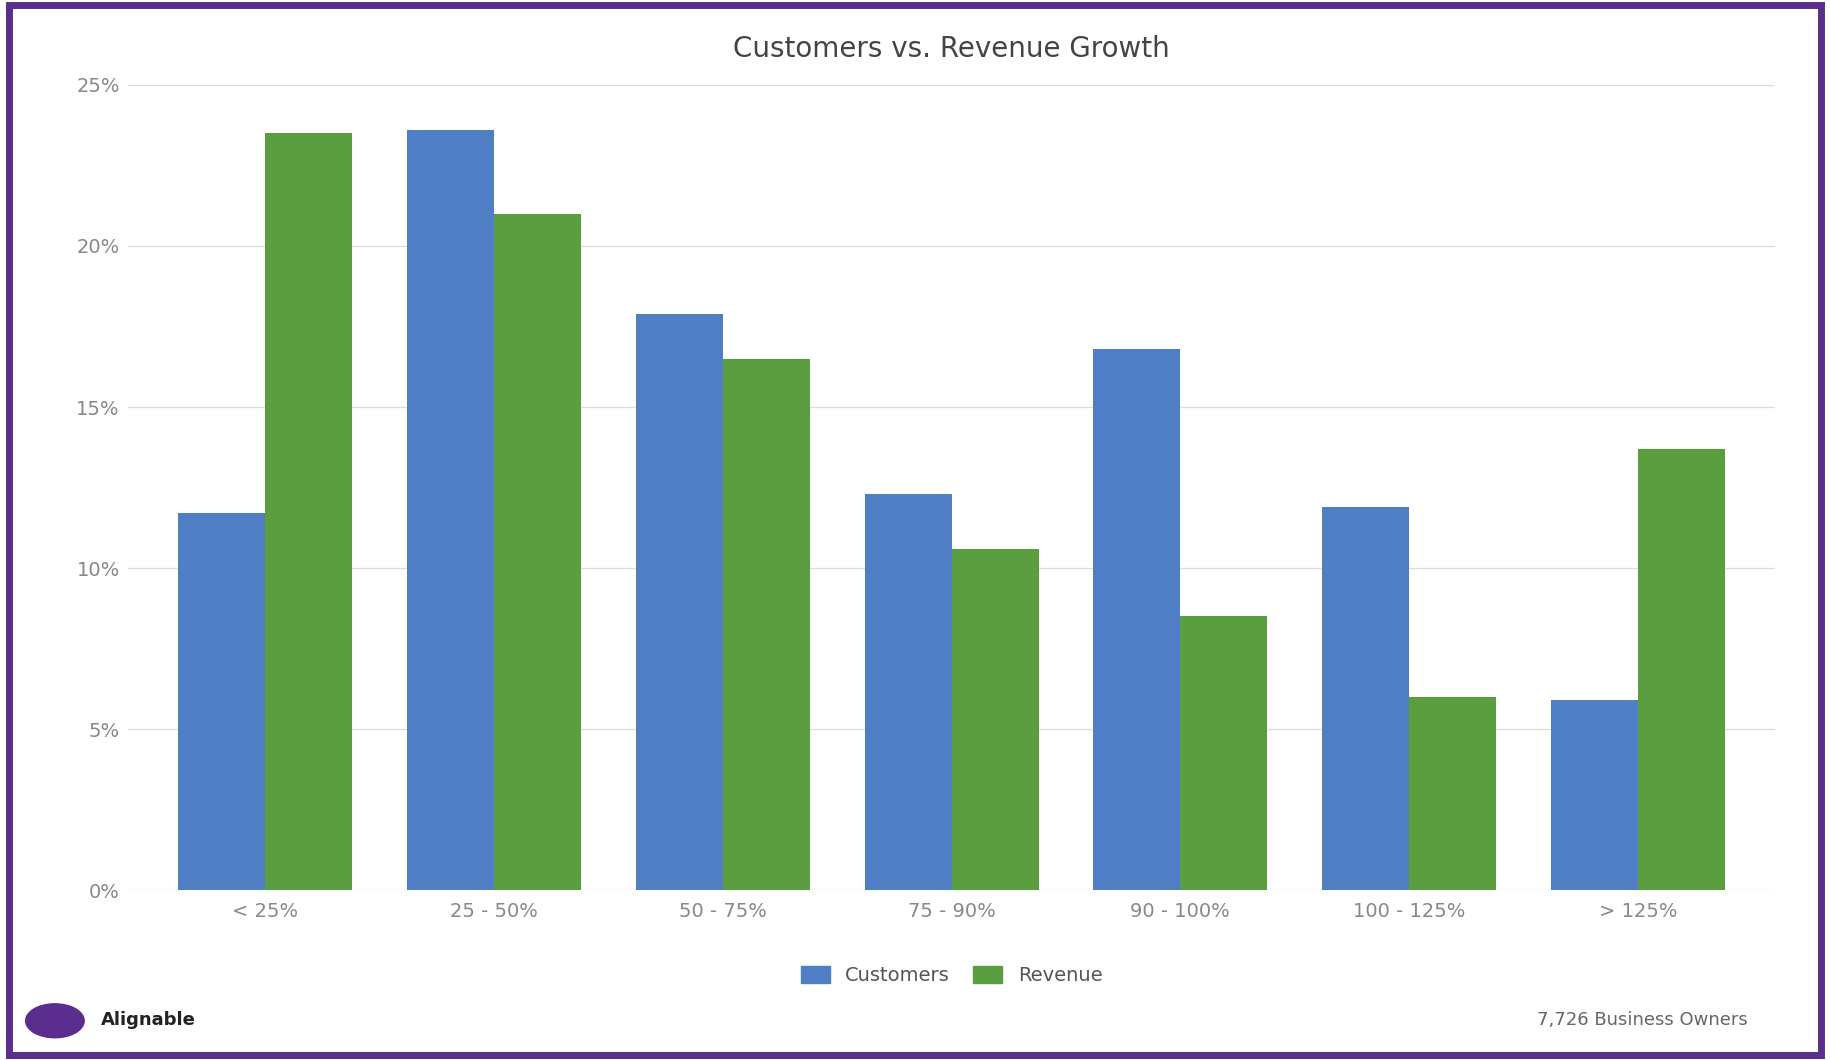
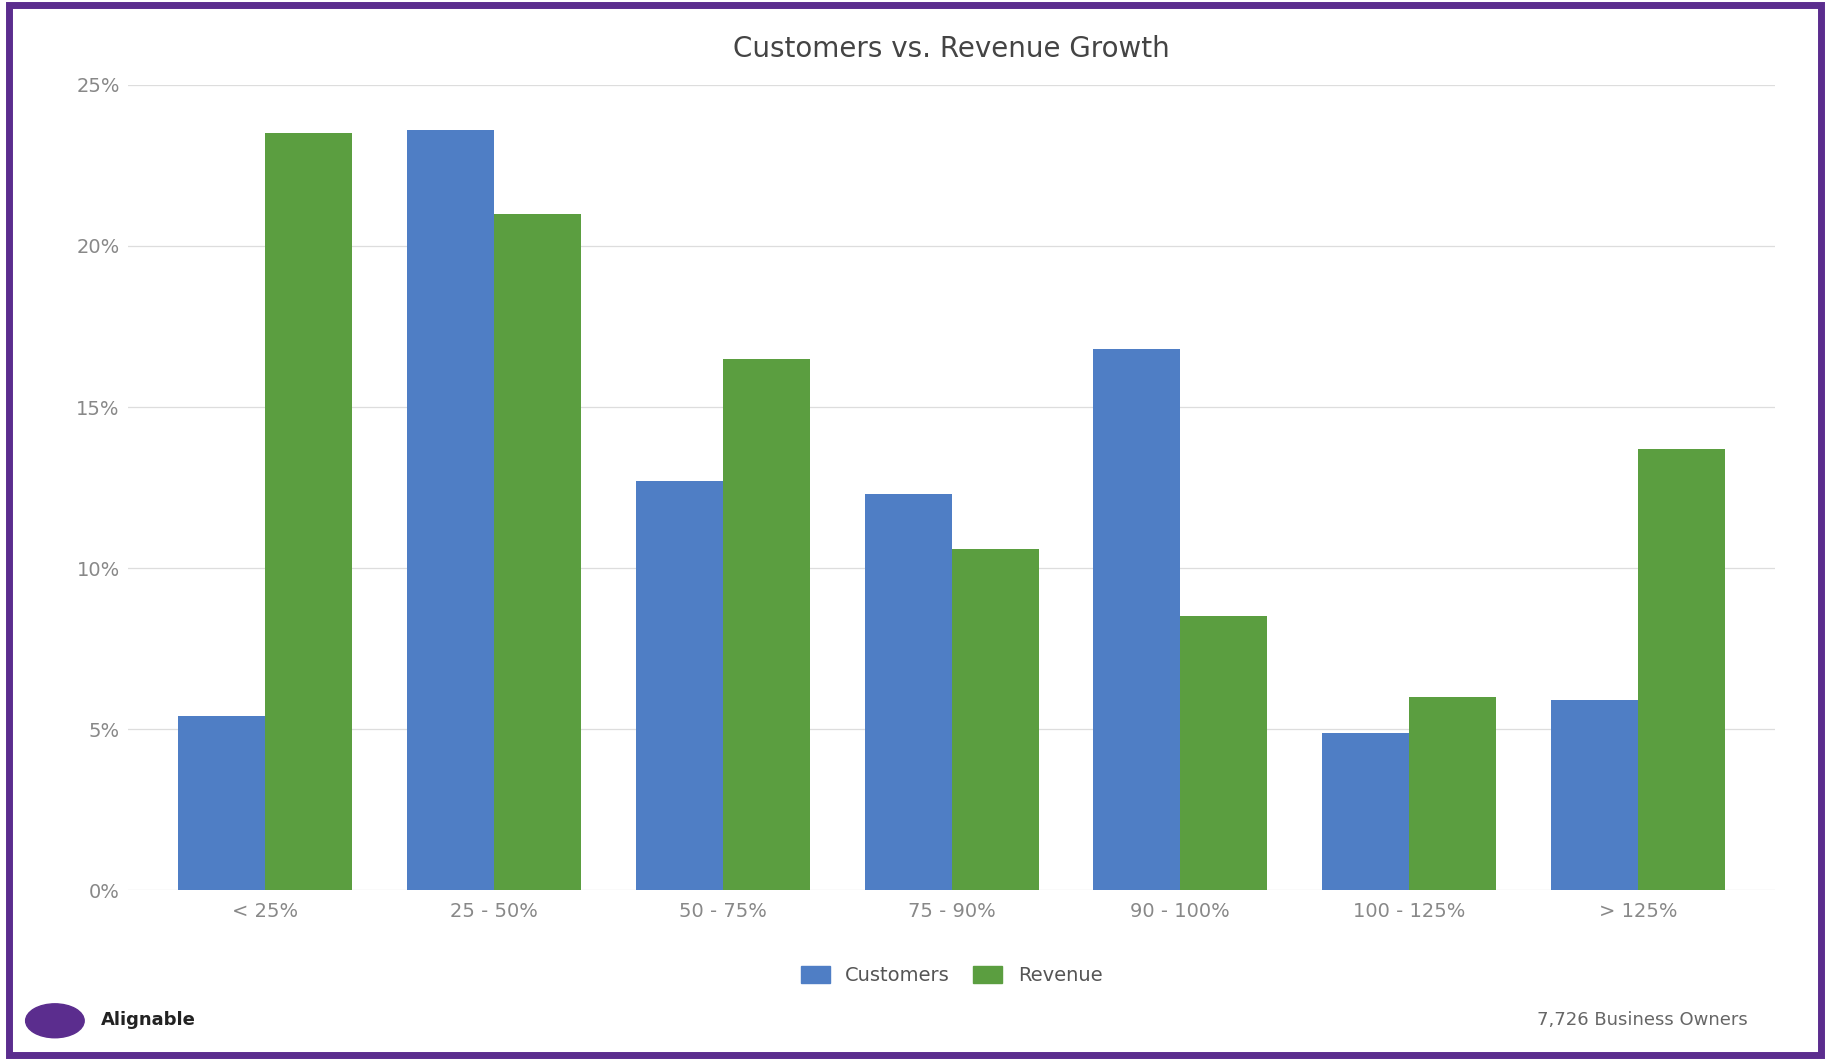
Customers/< 25%: 11.7% -> 5.4%
Customers/50 - 75%: 17.9% -> 12.7%
Customers/100 - 125%: 11.9% -> 4.9%
